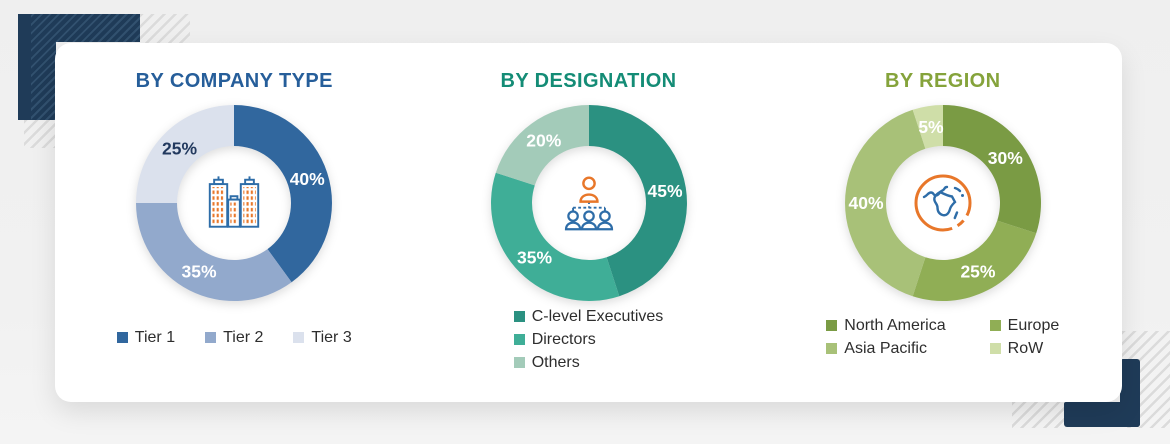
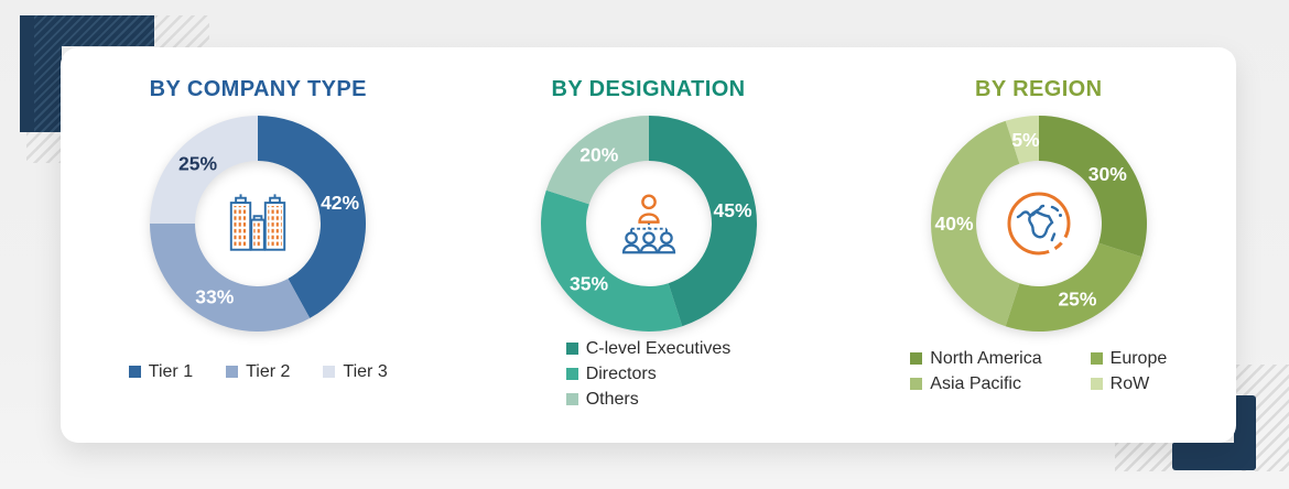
BY COMPANY TYPE/Tier 1: 40% -> 42%
BY COMPANY TYPE/Tier 2: 35% -> 33%
